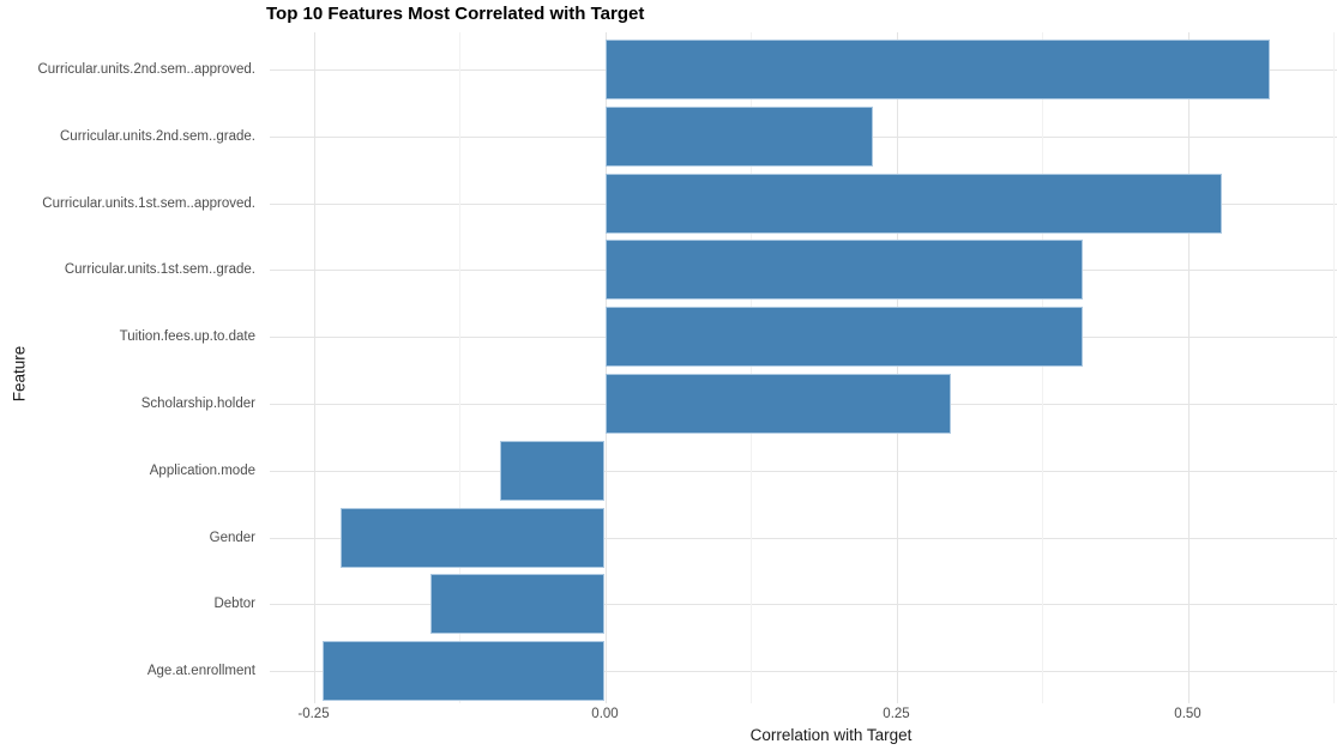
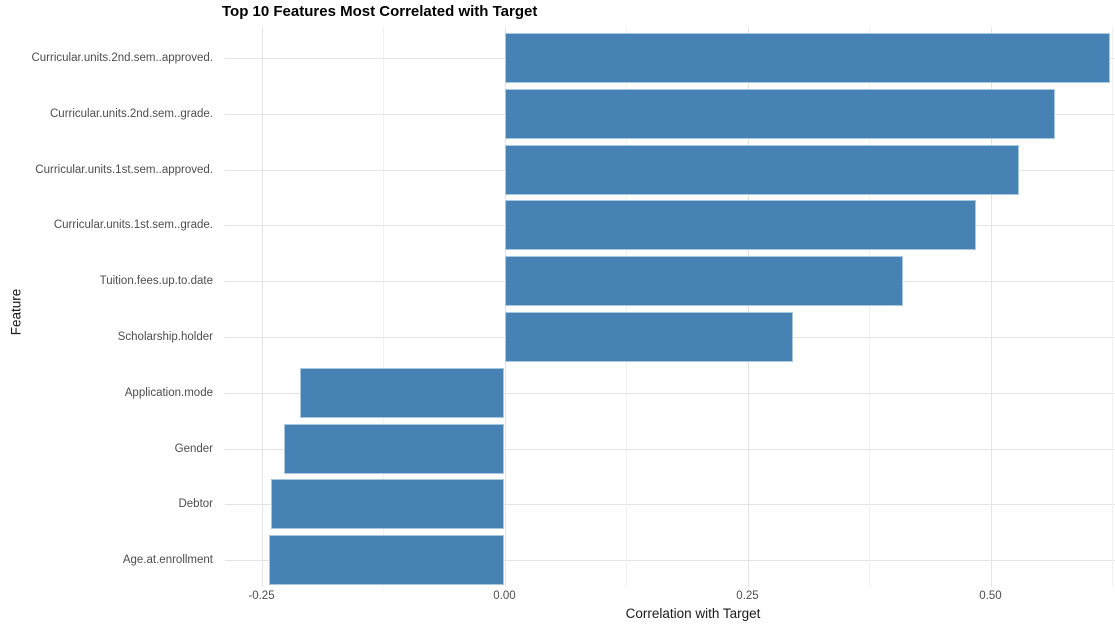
Curricular.units.2nd.sem..approved.: 0.57 -> 0.62
Curricular.units.2nd.sem..grade.: 0.23 -> 0.57
Curricular.units.1st.sem..grade.: 0.41 -> 0.48
Application.mode: -0.09 -> -0.21
Debtor: -0.15 -> -0.24
